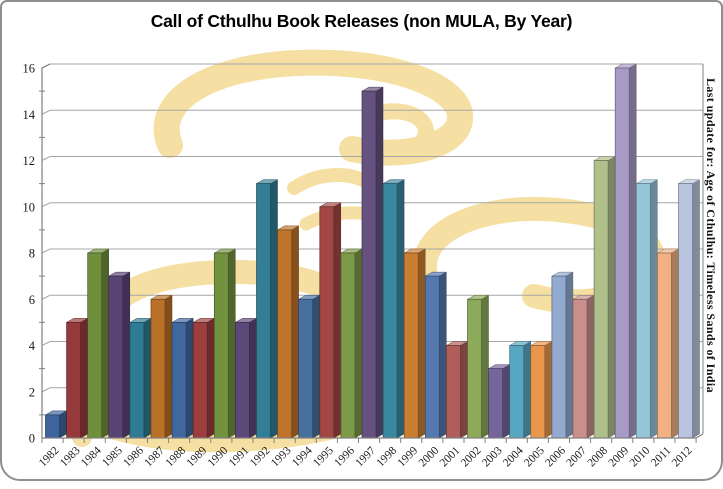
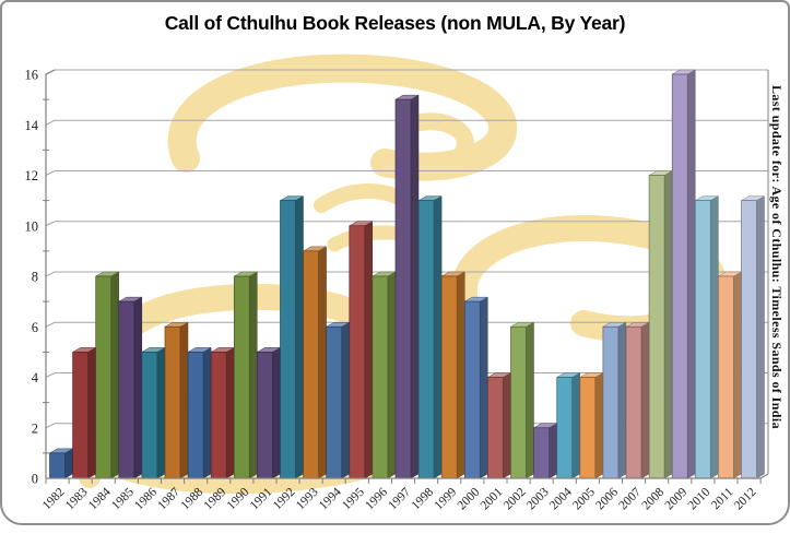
2003: 3 -> 2
2006: 7 -> 6
